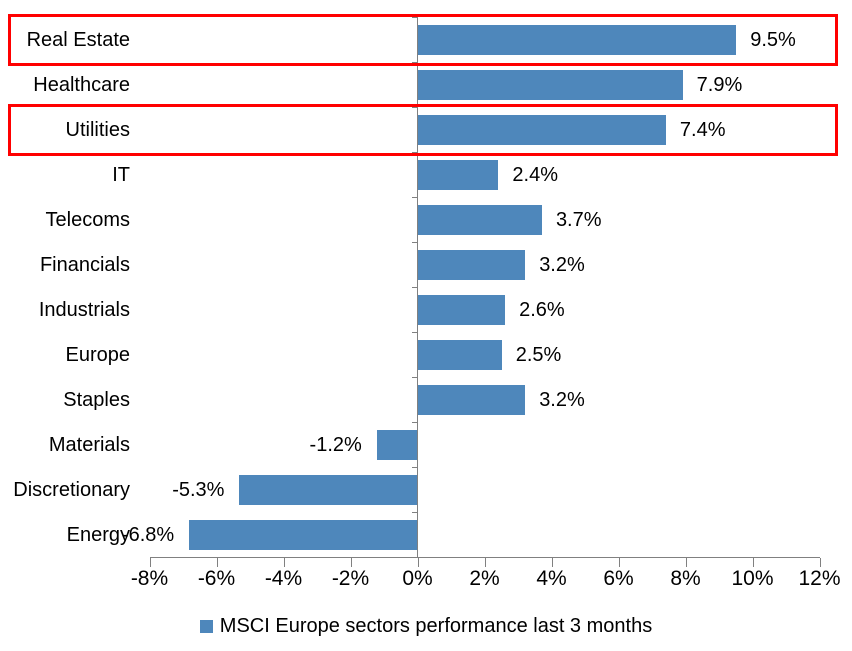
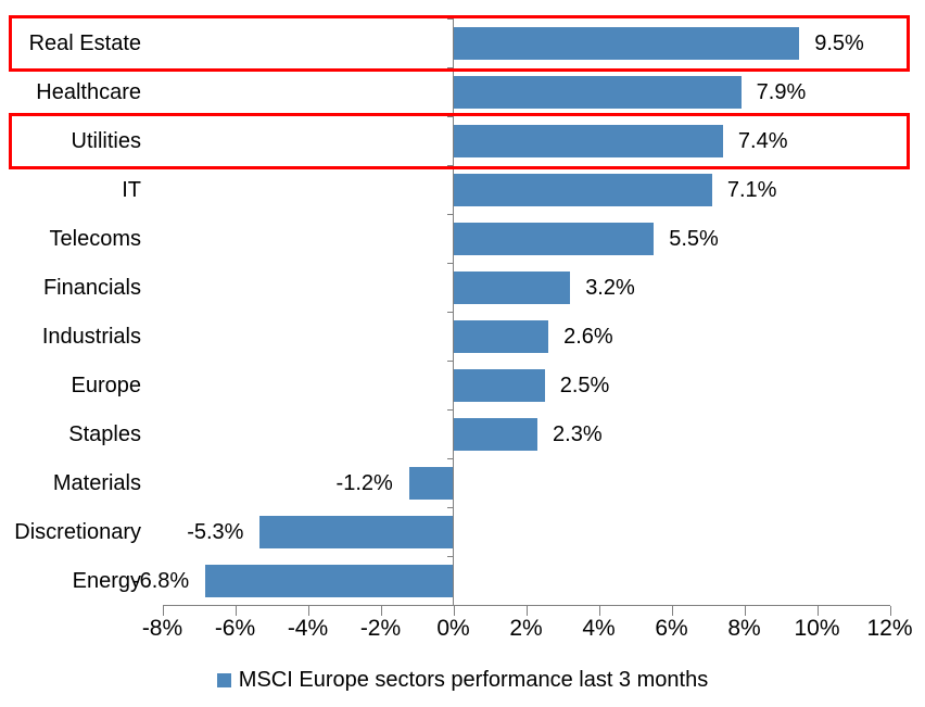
IT: 2.4% -> 7.1%
Telecoms: 3.7% -> 5.5%
Staples: 3.2% -> 2.3%
